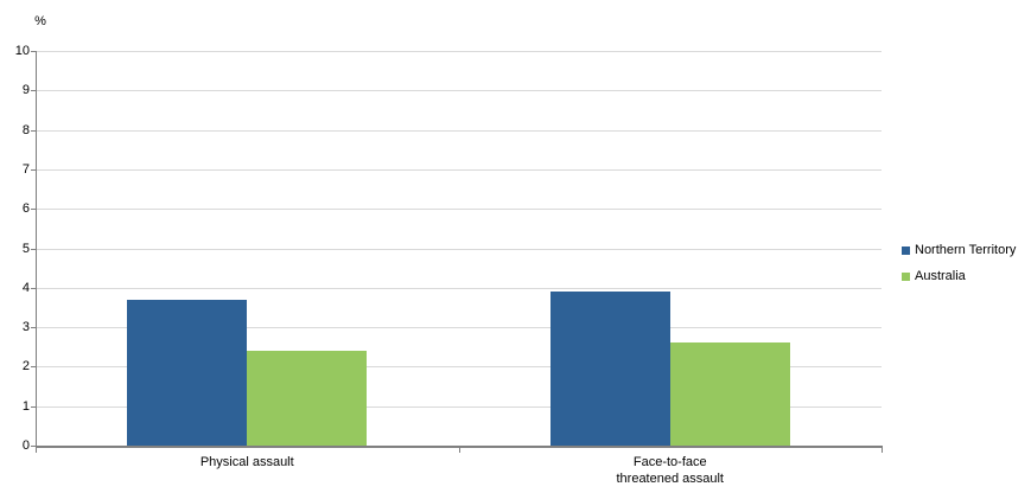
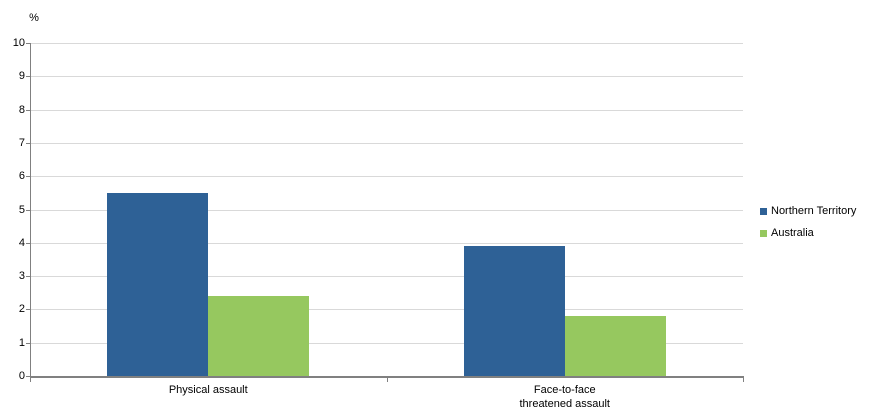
Northern Territory/Physical assault: 3.7 -> 5.5
Australia/Face-to-face threatened assault: 2.6 -> 1.8
